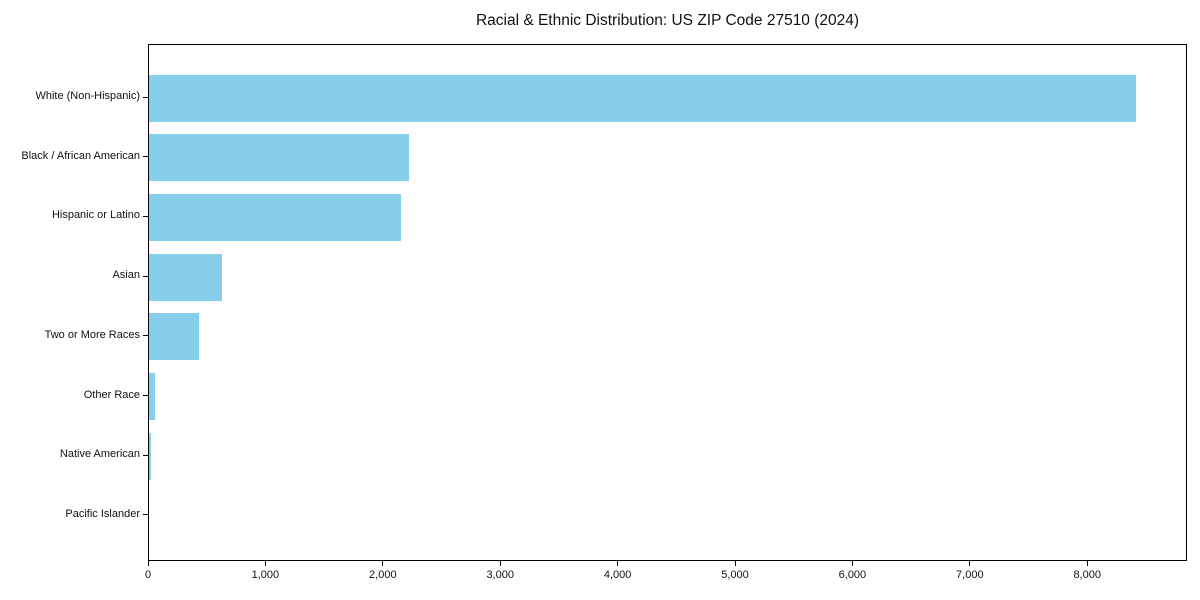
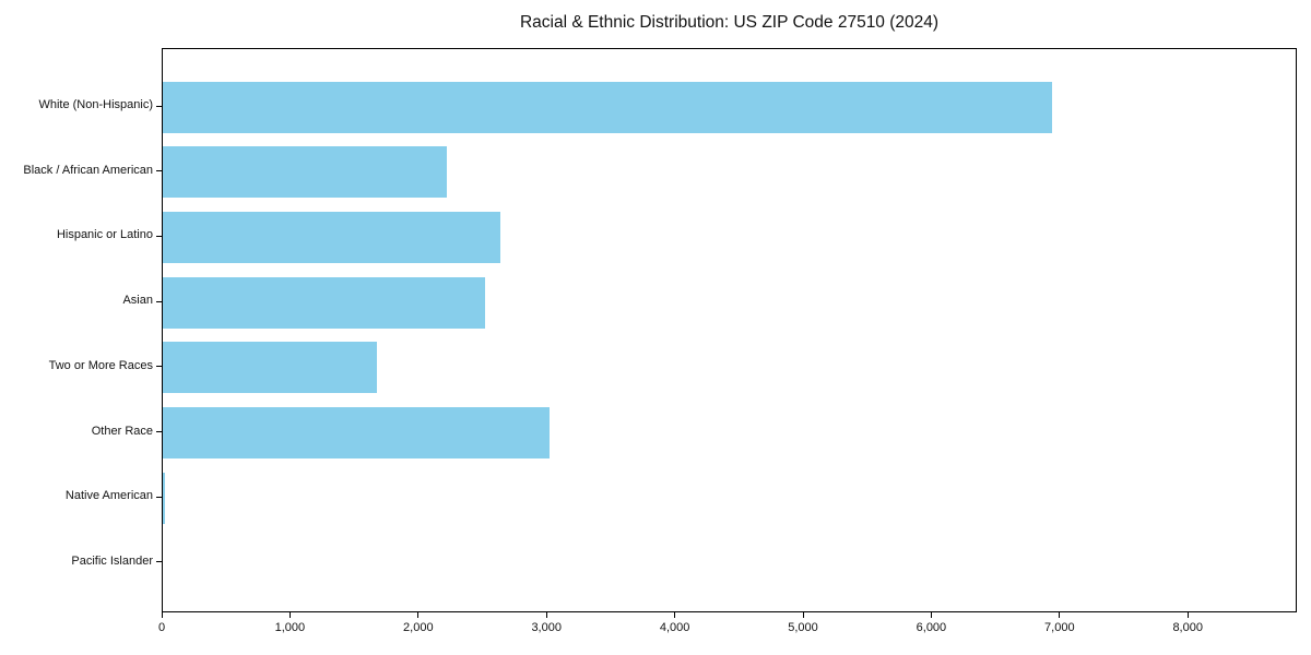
White (Non-Hispanic): 8420 -> 6950
Hispanic or Latino: 2150 -> 2640
Asian: 620 -> 2520
Two or More Races: 430 -> 1670
Other Race: 50 -> 3020
